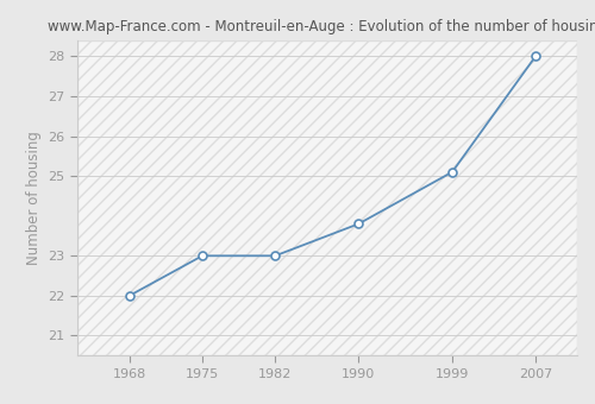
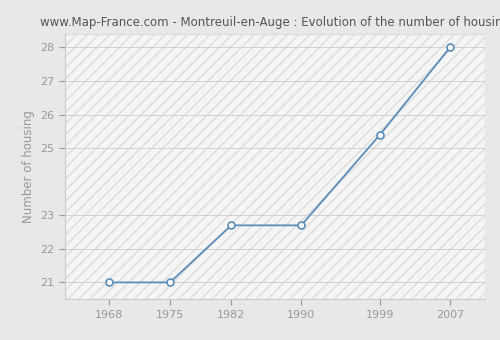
1968: 22.0 -> 21.0
1975: 23.0 -> 21.0
1982: 23.0 -> 22.7
1990: 23.8 -> 22.7
1999: 25.1 -> 25.4
